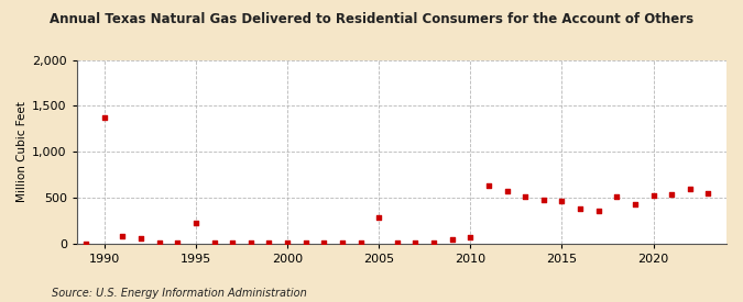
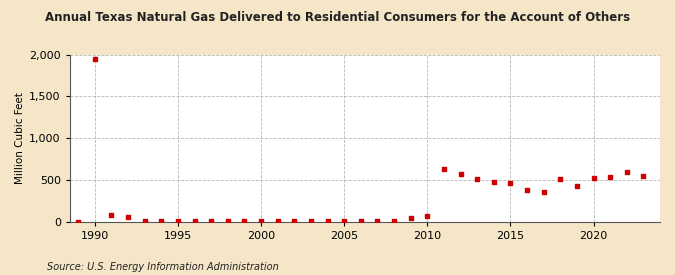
1990: 1,380 -> 1,950
1995: 220 -> 0
2005: 280 -> 0
